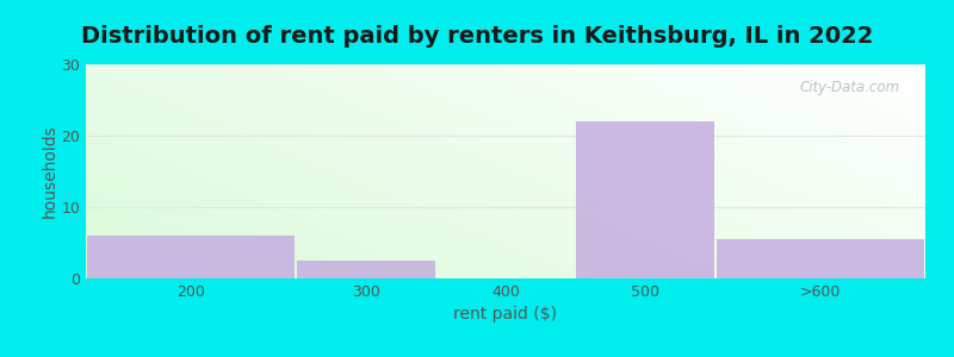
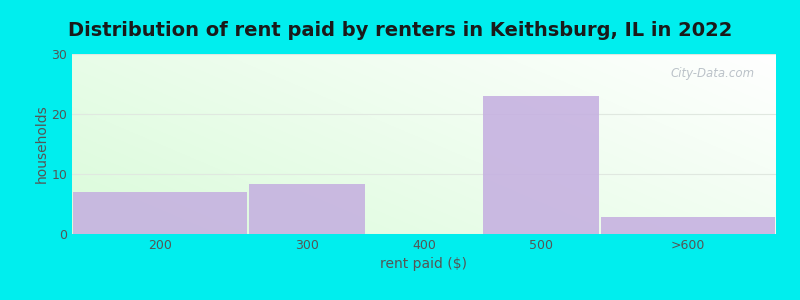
200: 6.0 -> 7.0
300: 2.5 -> 8.4
500: 22.0 -> 23.0
>600: 5.5 -> 2.8
